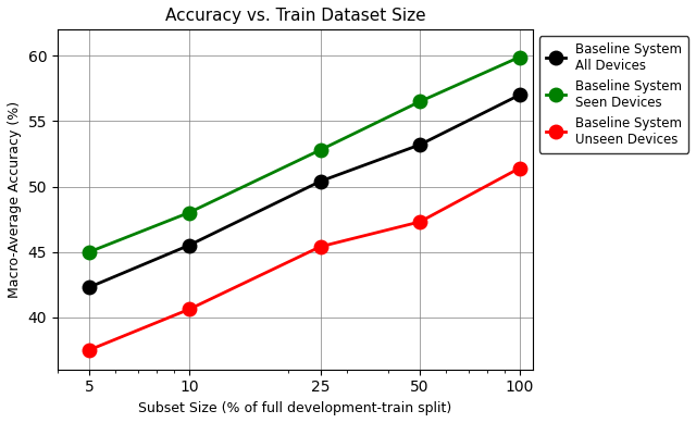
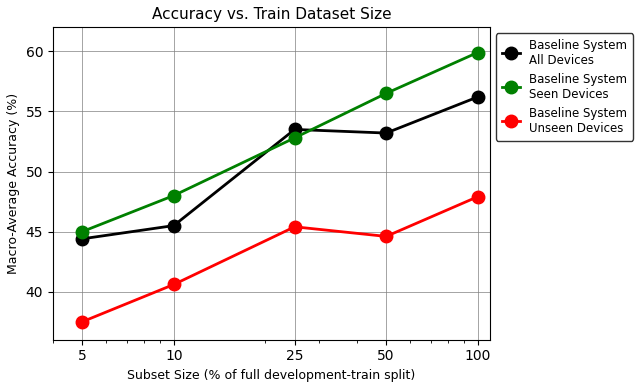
Baseline System All Devices/5: 42.3 -> 44.4
Baseline System All Devices/25: 50.4 -> 53.5
Baseline System Unseen Devices/50: 47.3 -> 44.6
Baseline System All Devices/100: 57.0 -> 56.2
Baseline System Unseen Devices/100: 51.4 -> 47.9
